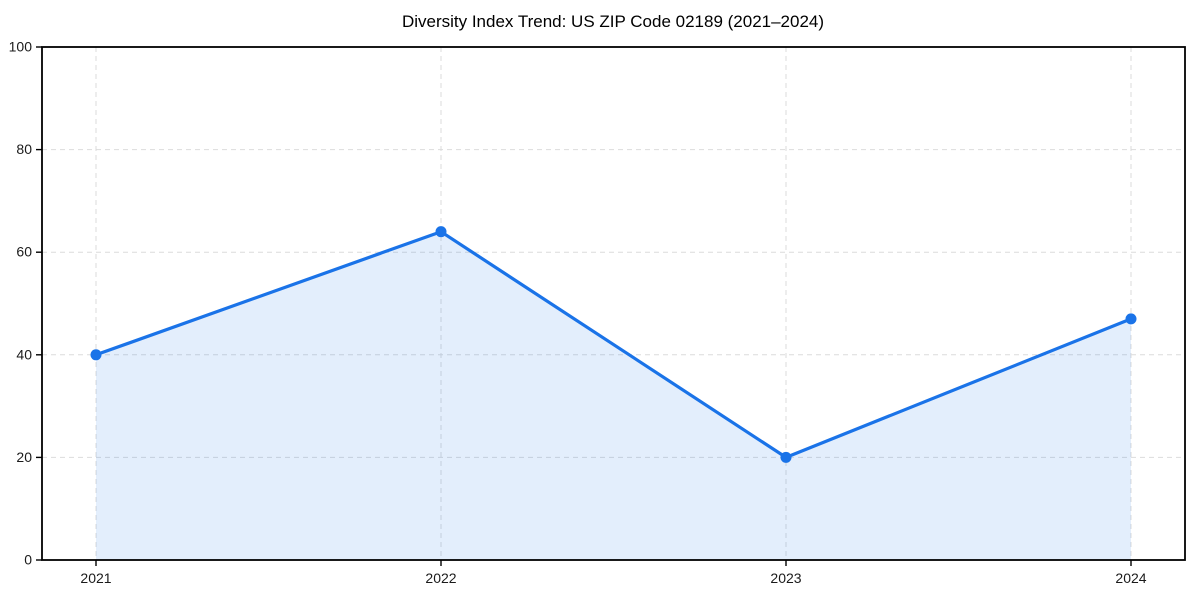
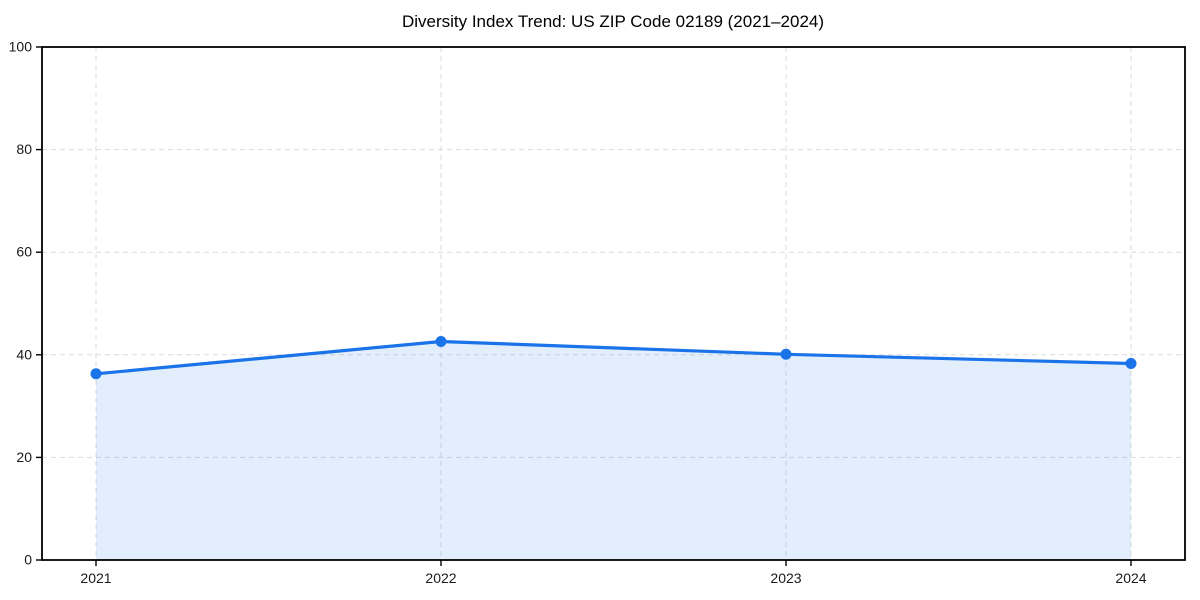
2021: 40 -> 36
2022: 64 -> 43
2023: 20 -> 40
2024: 47 -> 38
